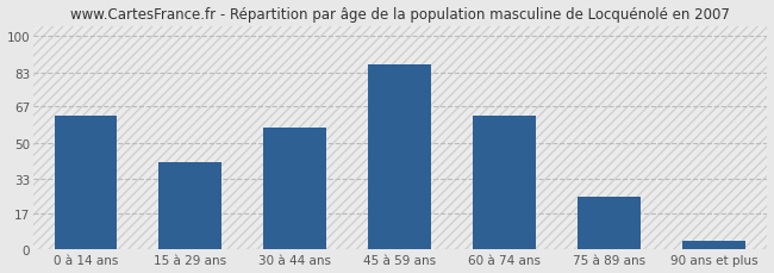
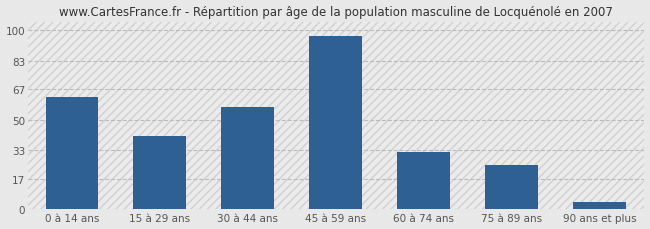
45 à 59 ans: 87 -> 97
60 à 74 ans: 63 -> 32
